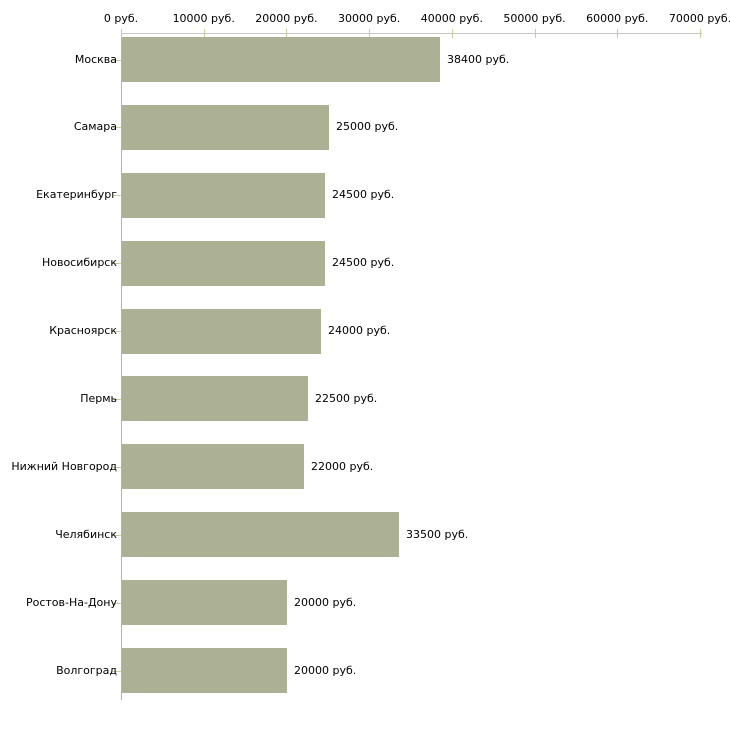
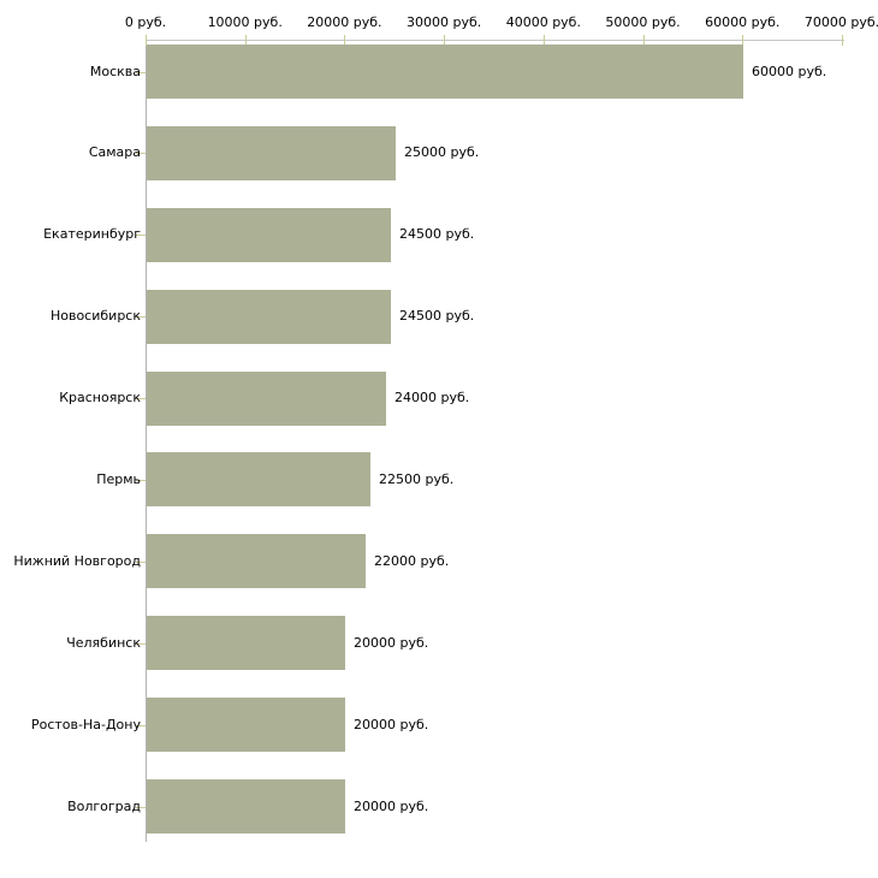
Москва: 38400 -> 60000
Челябинск: 33500 -> 20000
